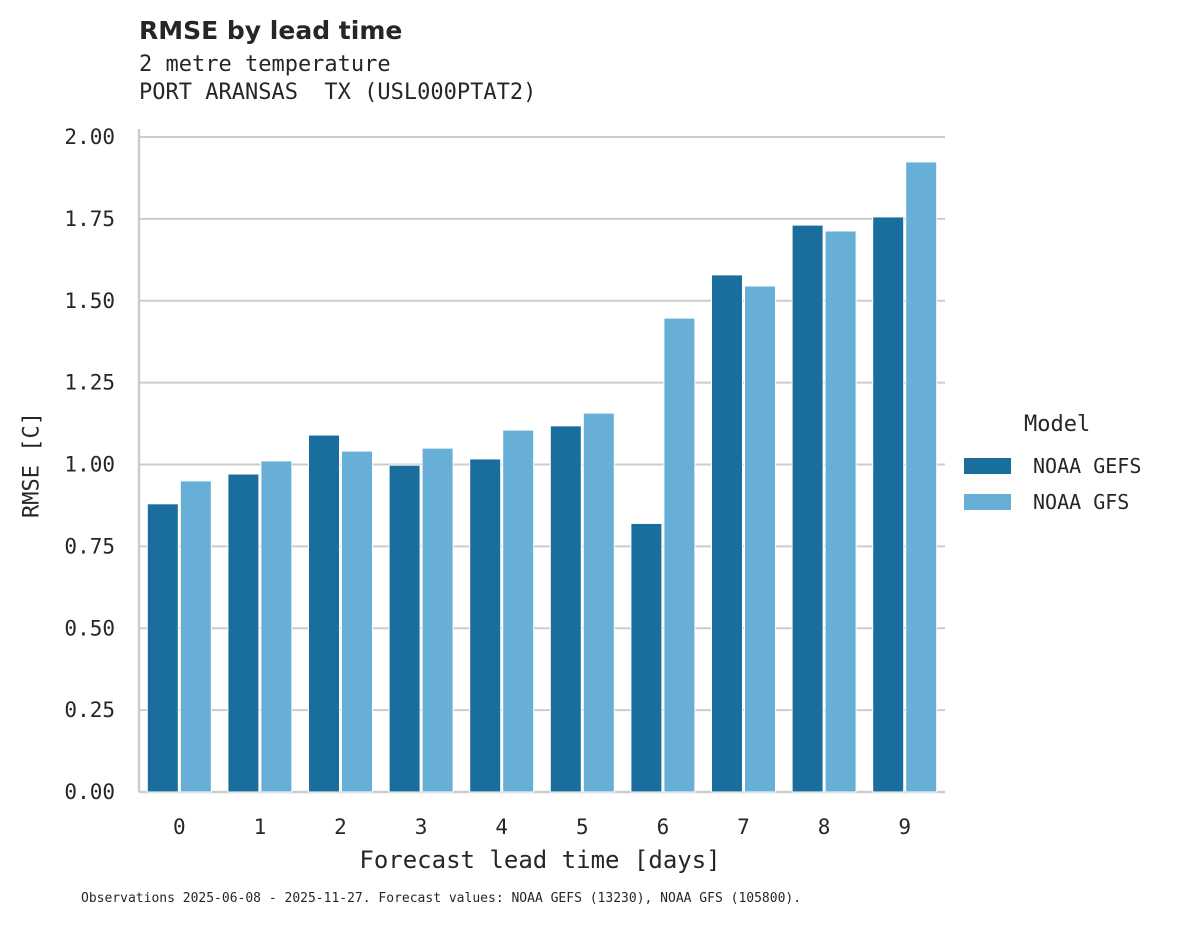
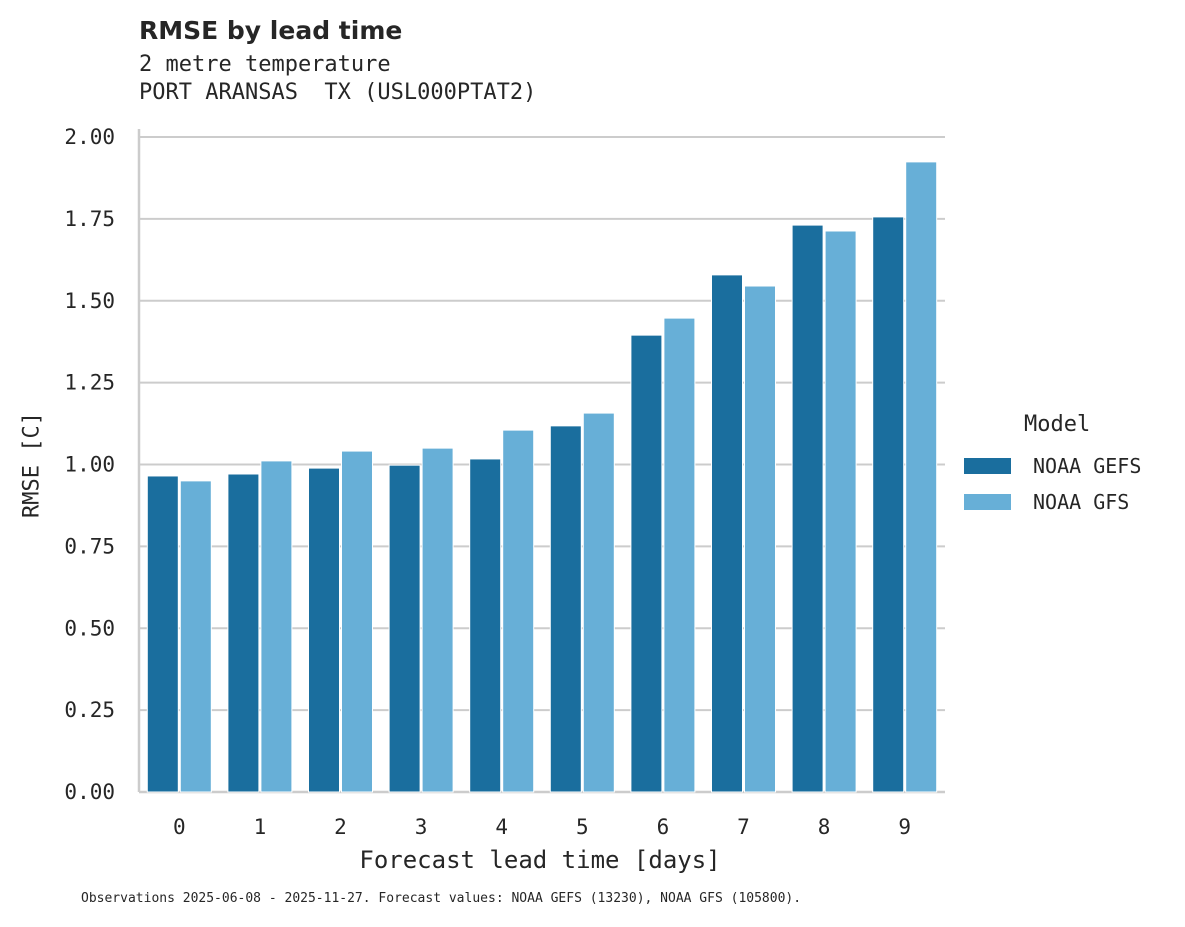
NOAA GEFS/0: 0.88 -> 0.96
NOAA GEFS/2: 1.09 -> 0.99
NOAA GEFS/6: 0.82 -> 1.40
